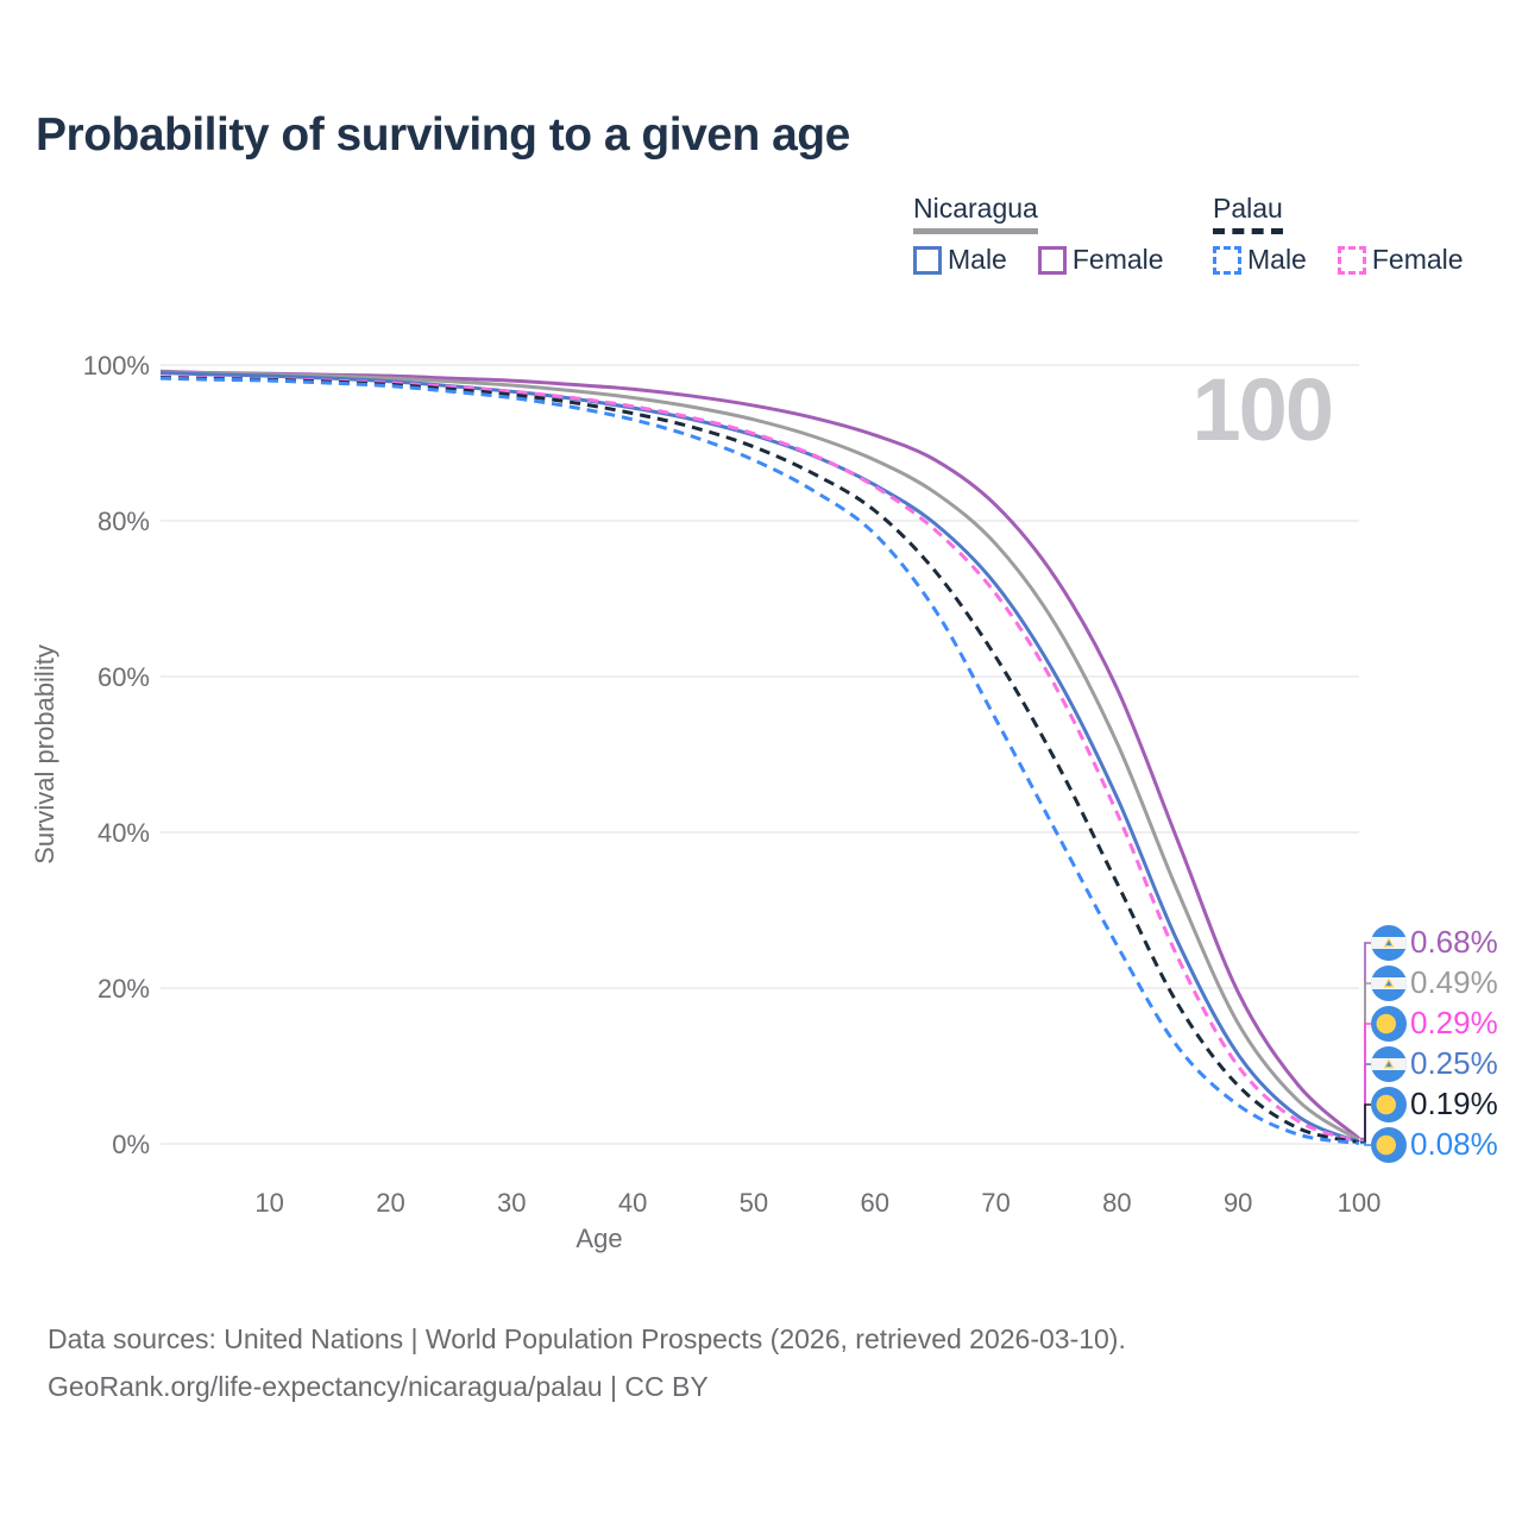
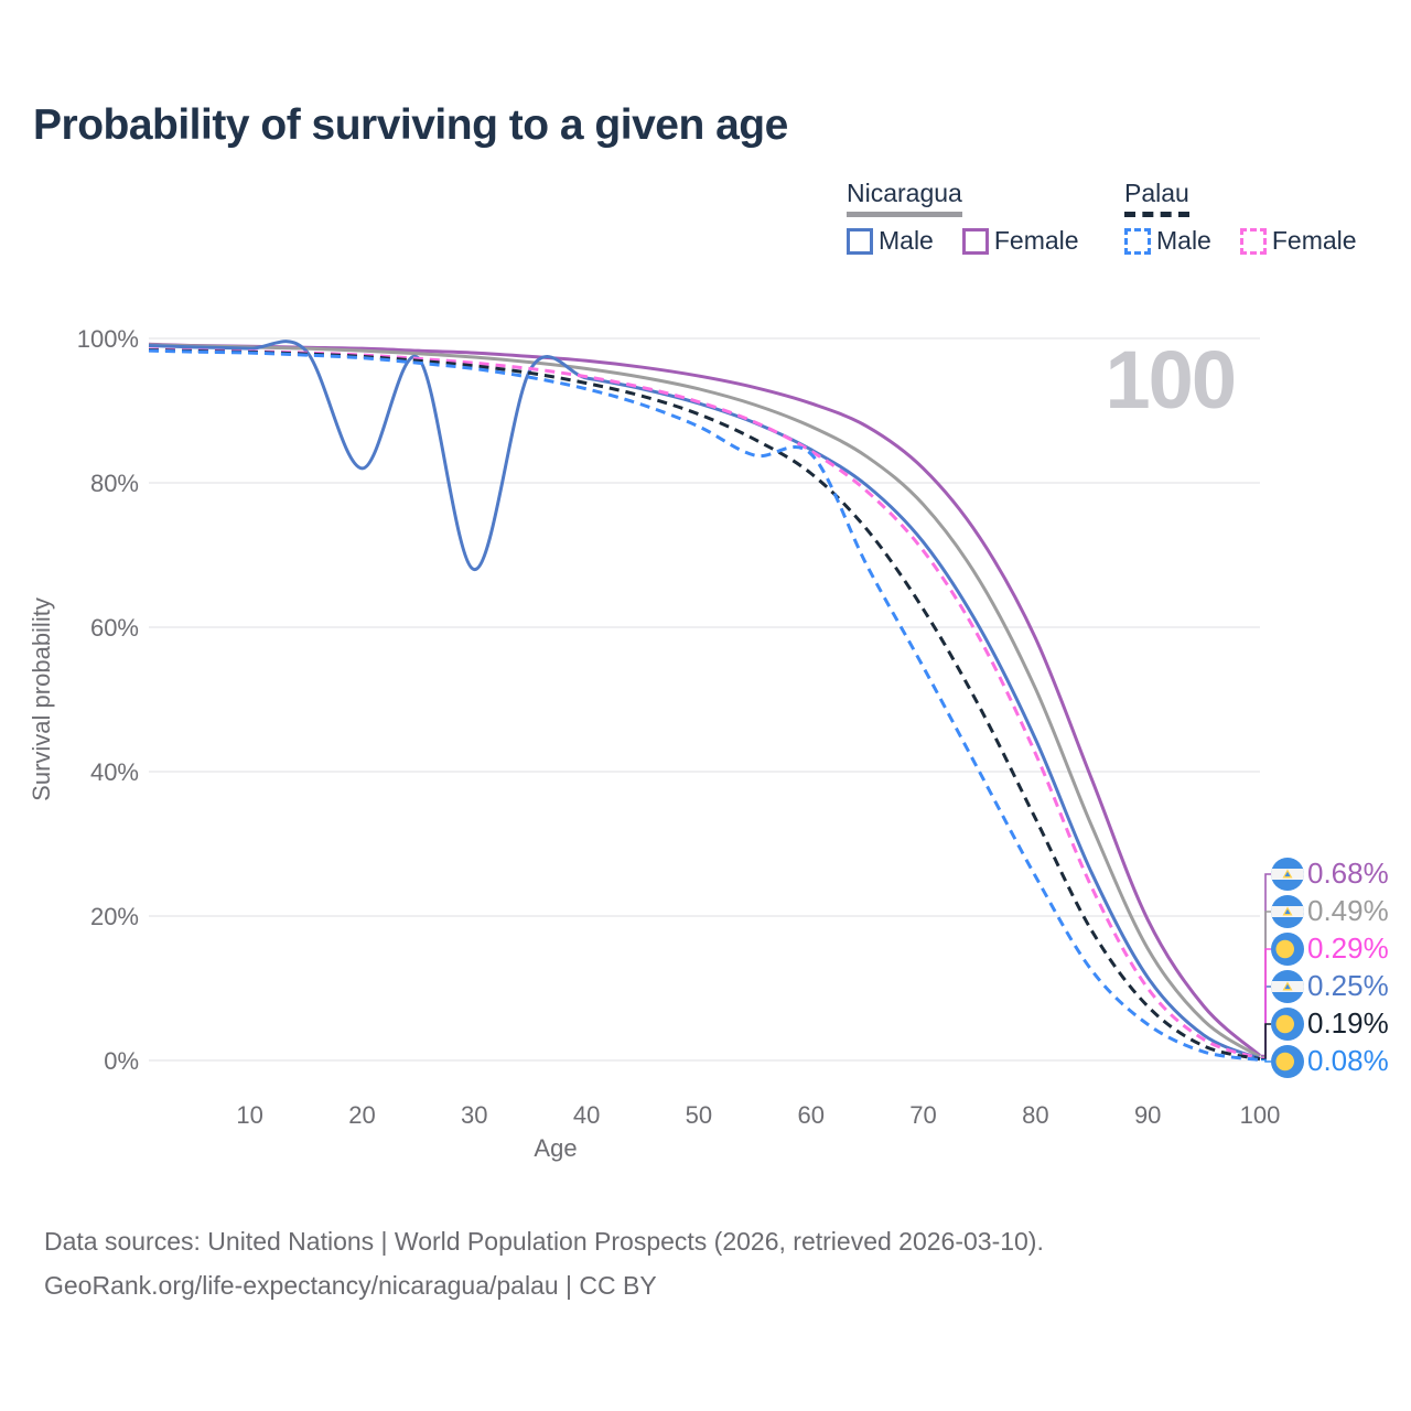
Nicaragua Male/20: 98% -> 82%
Nicaragua Male/30: 97% -> 68%
Palau Male/60: 78% -> 84%
